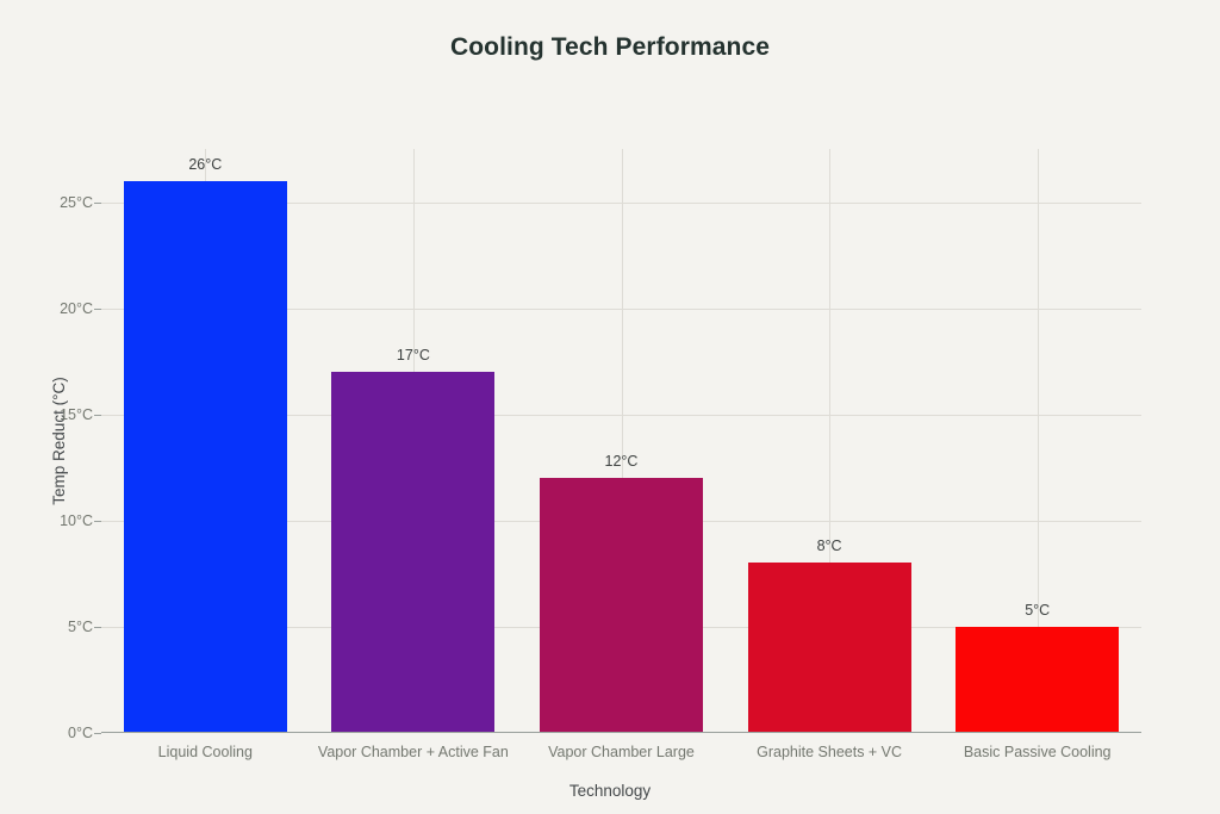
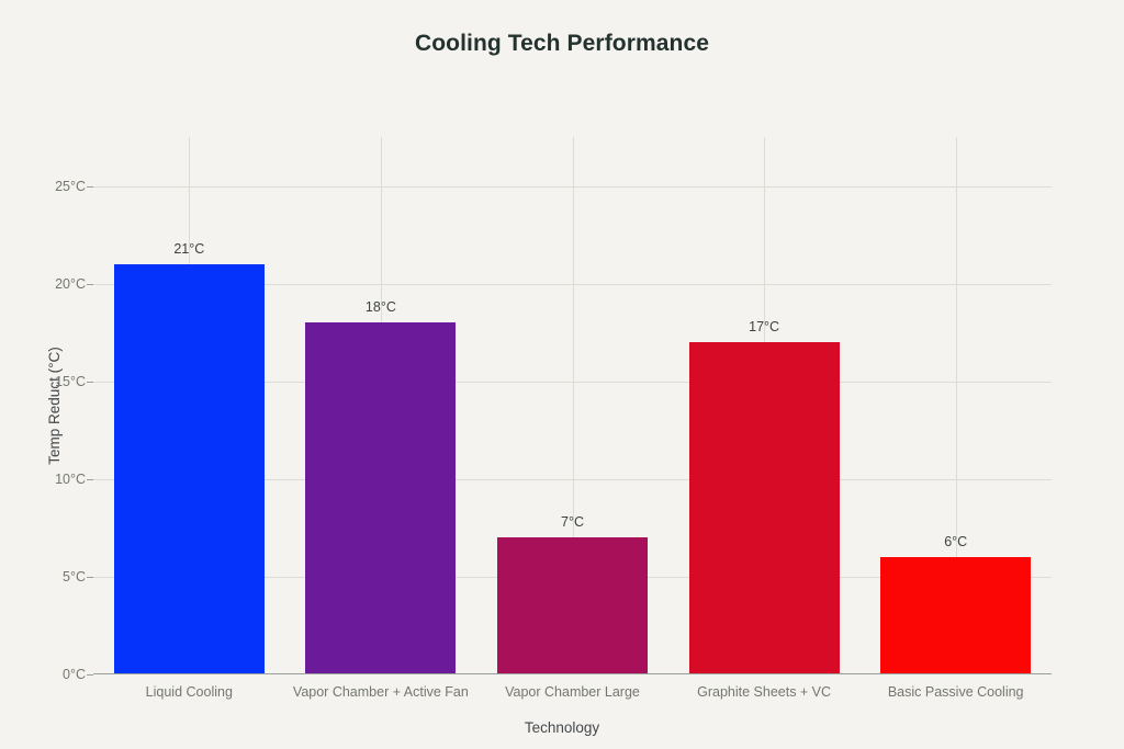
Liquid Cooling: 26°C -> 21°C
Vapor Chamber + Active Fan: 17°C -> 18°C
Vapor Chamber Large: 12°C -> 7°C
Graphite Sheets + VC: 8°C -> 17°C
Basic Passive Cooling: 5°C -> 6°C
